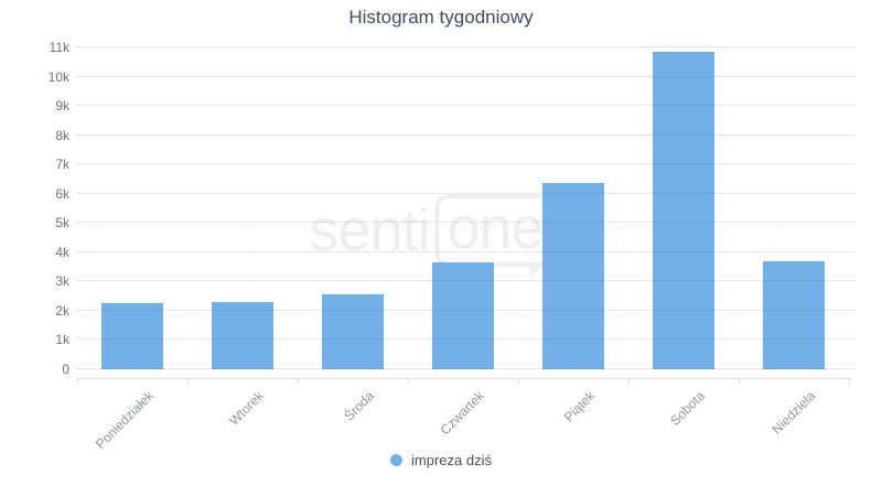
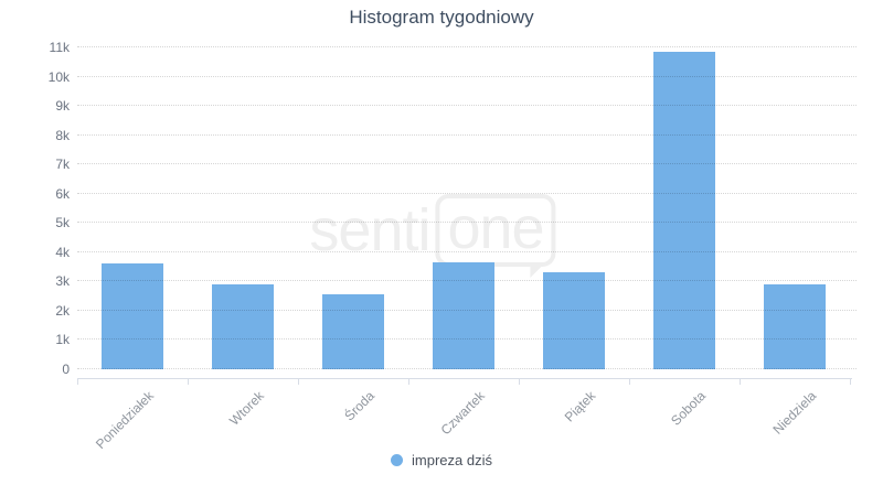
Poniedziałek: 2.2k -> 3.6k
Wtorek: 2.3k -> 2.9k
Piątek: 6.4k -> 3.3k
Niedziela: 3.7k -> 2.9k
